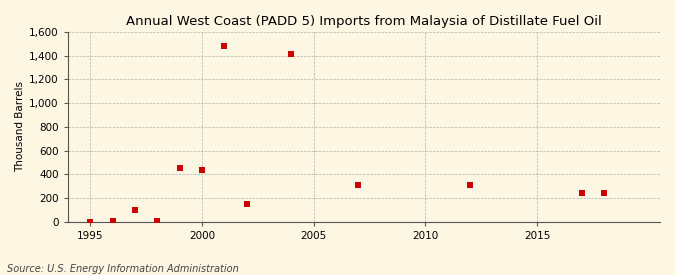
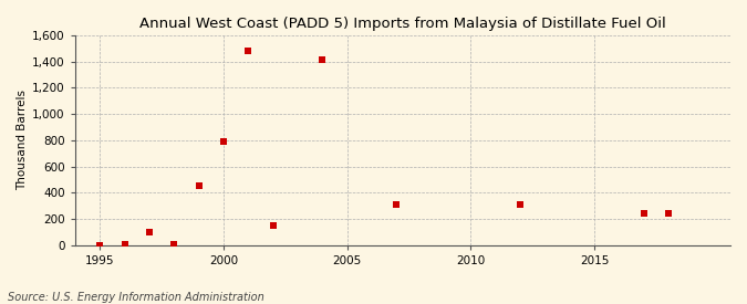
2000: 440 -> 790
